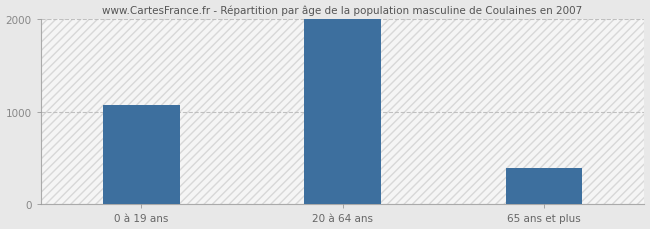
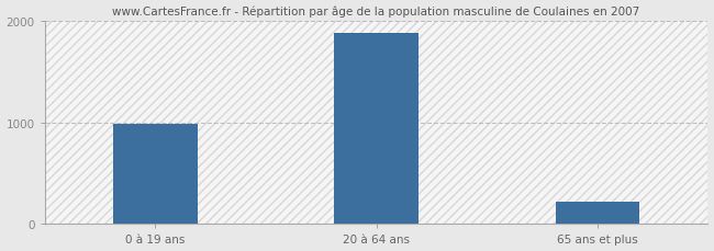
0 à 19 ans: 1060 -> 980
20 à 64 ans: 2000 -> 1880
65 ans et plus: 390 -> 220
